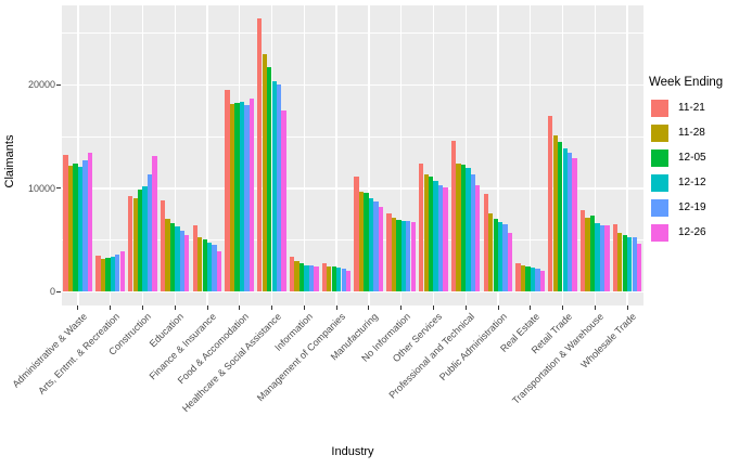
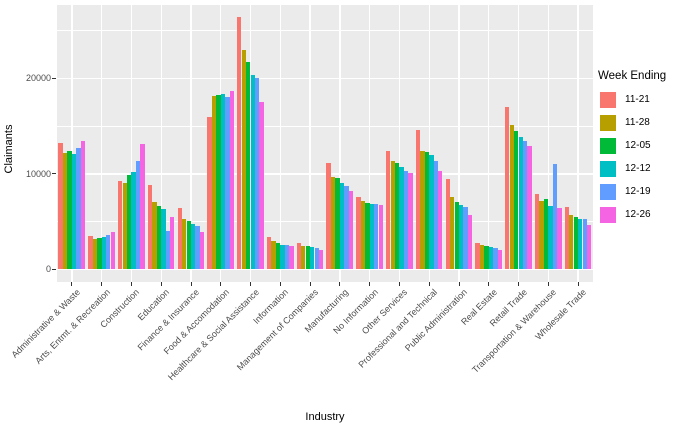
12-19/Education: 6000 -> 4000
11-21/Food & Accomodation: 20000 -> 16000
12-19/Transportation & Warehouse: 6000 -> 11000
